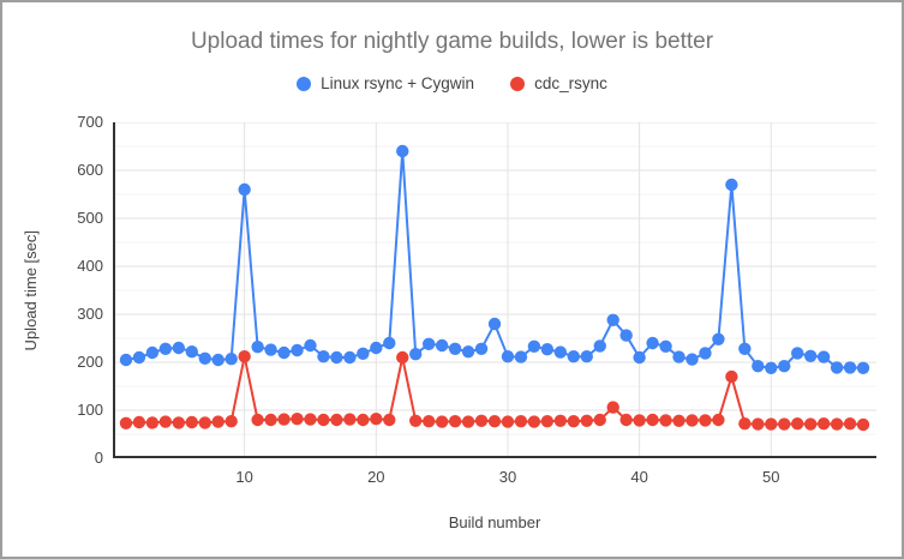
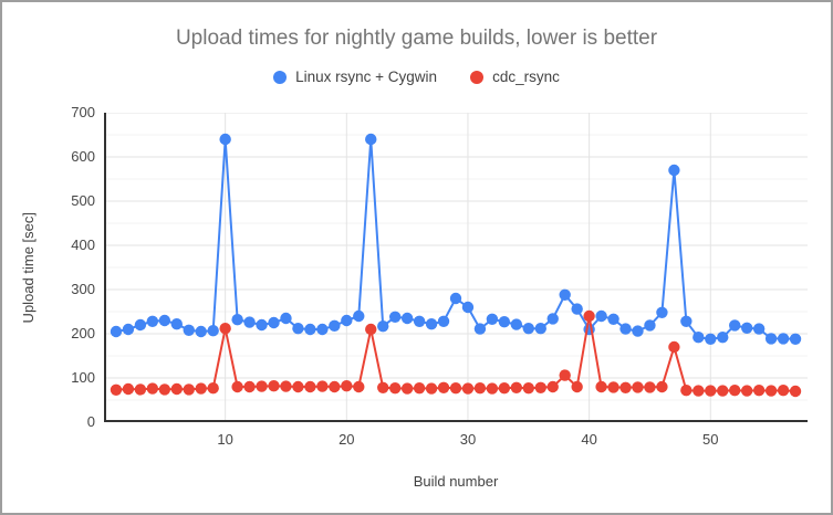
Linux rsync + Cygwin/10: 560 -> 640
Linux rsync + Cygwin/30: 210 -> 260
cdc_rsync/40: 80 -> 240
